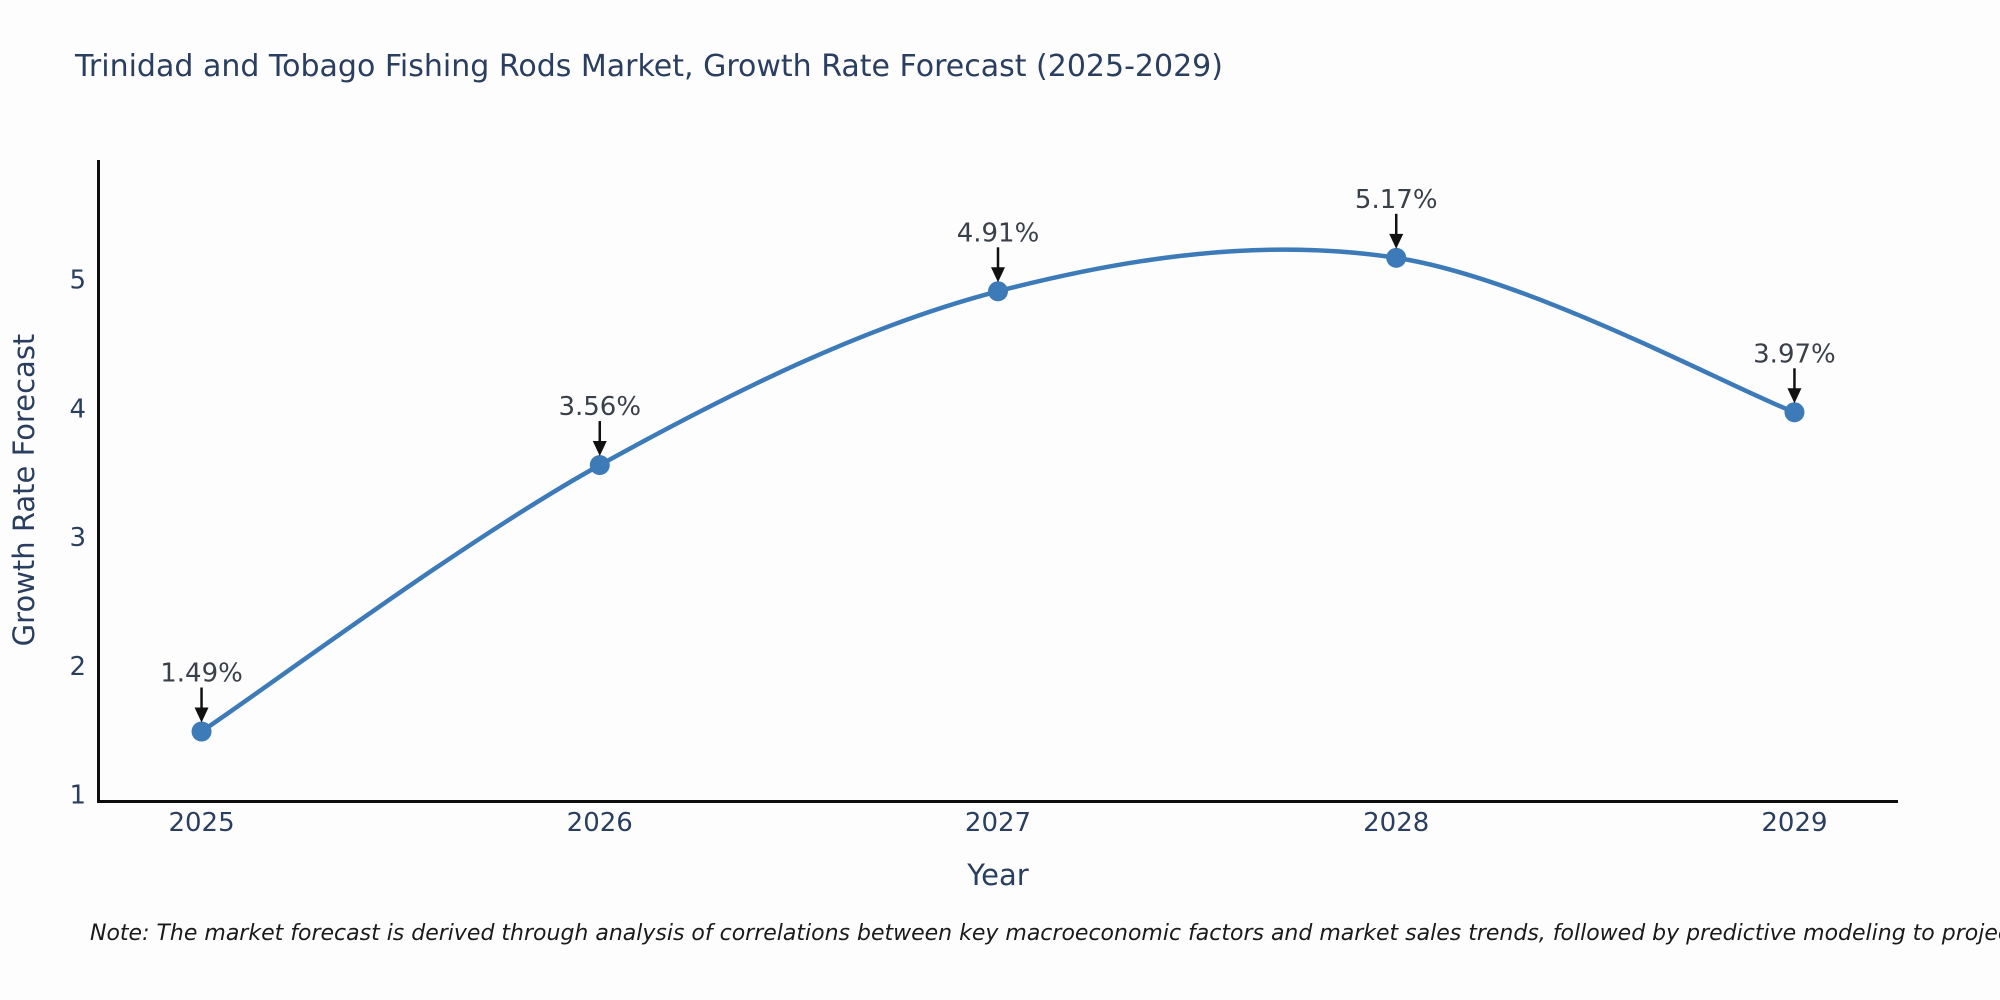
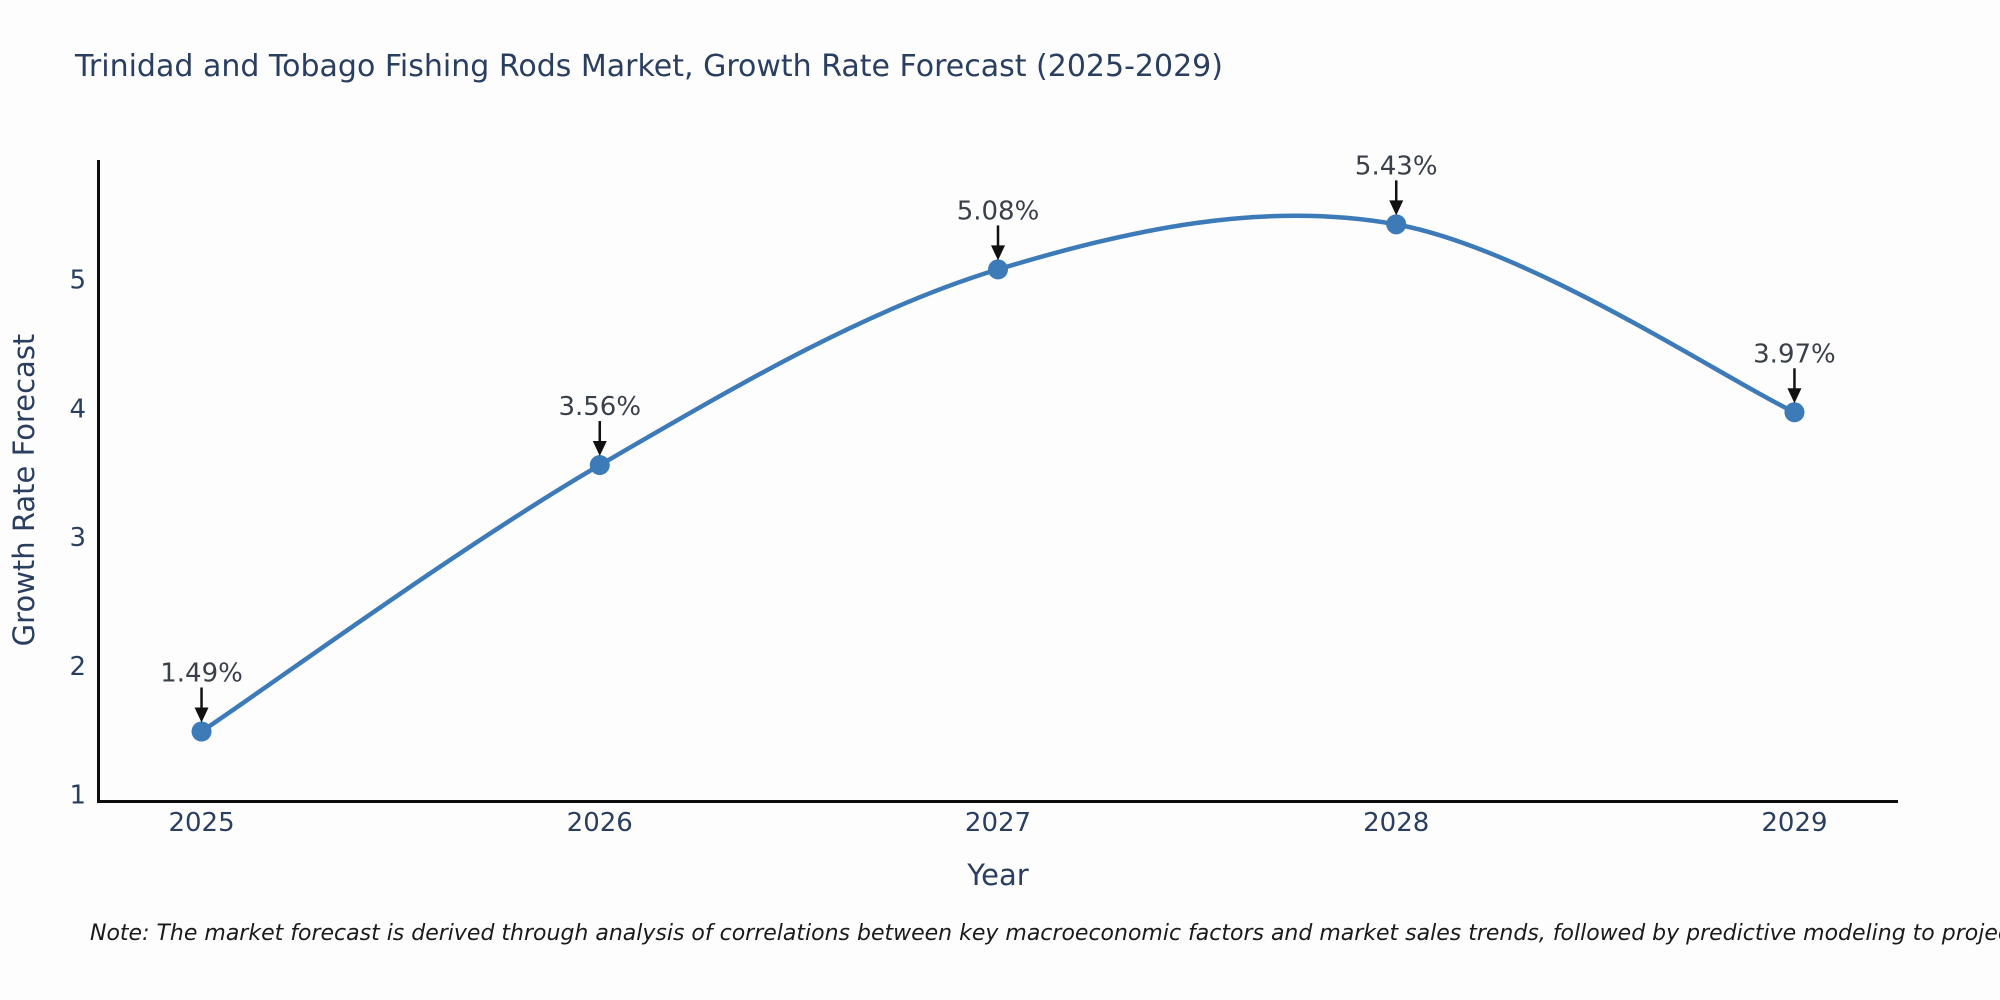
2027: 4.91% -> 5.08%
2028: 5.17% -> 5.43%
